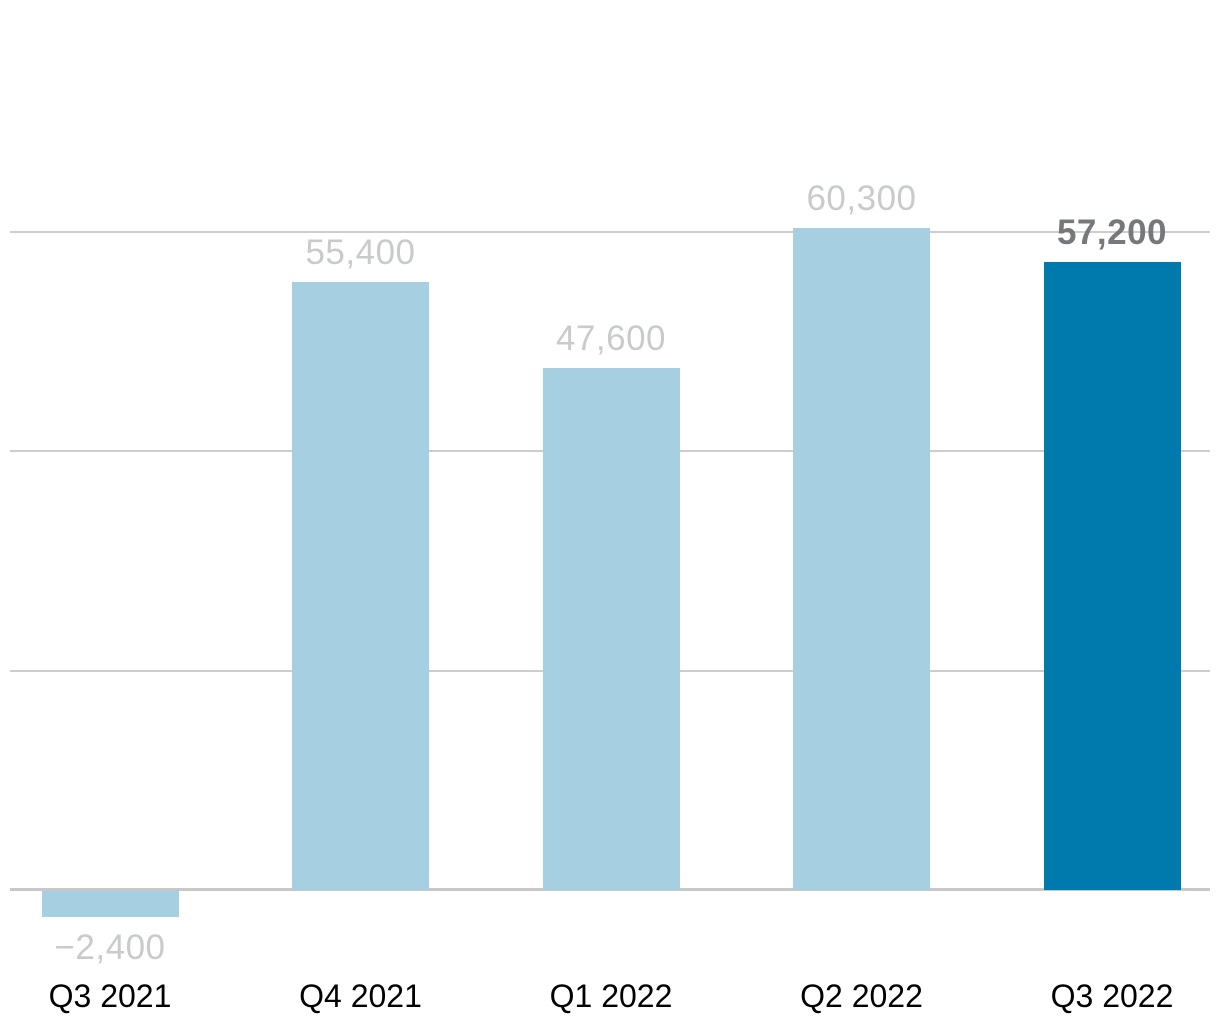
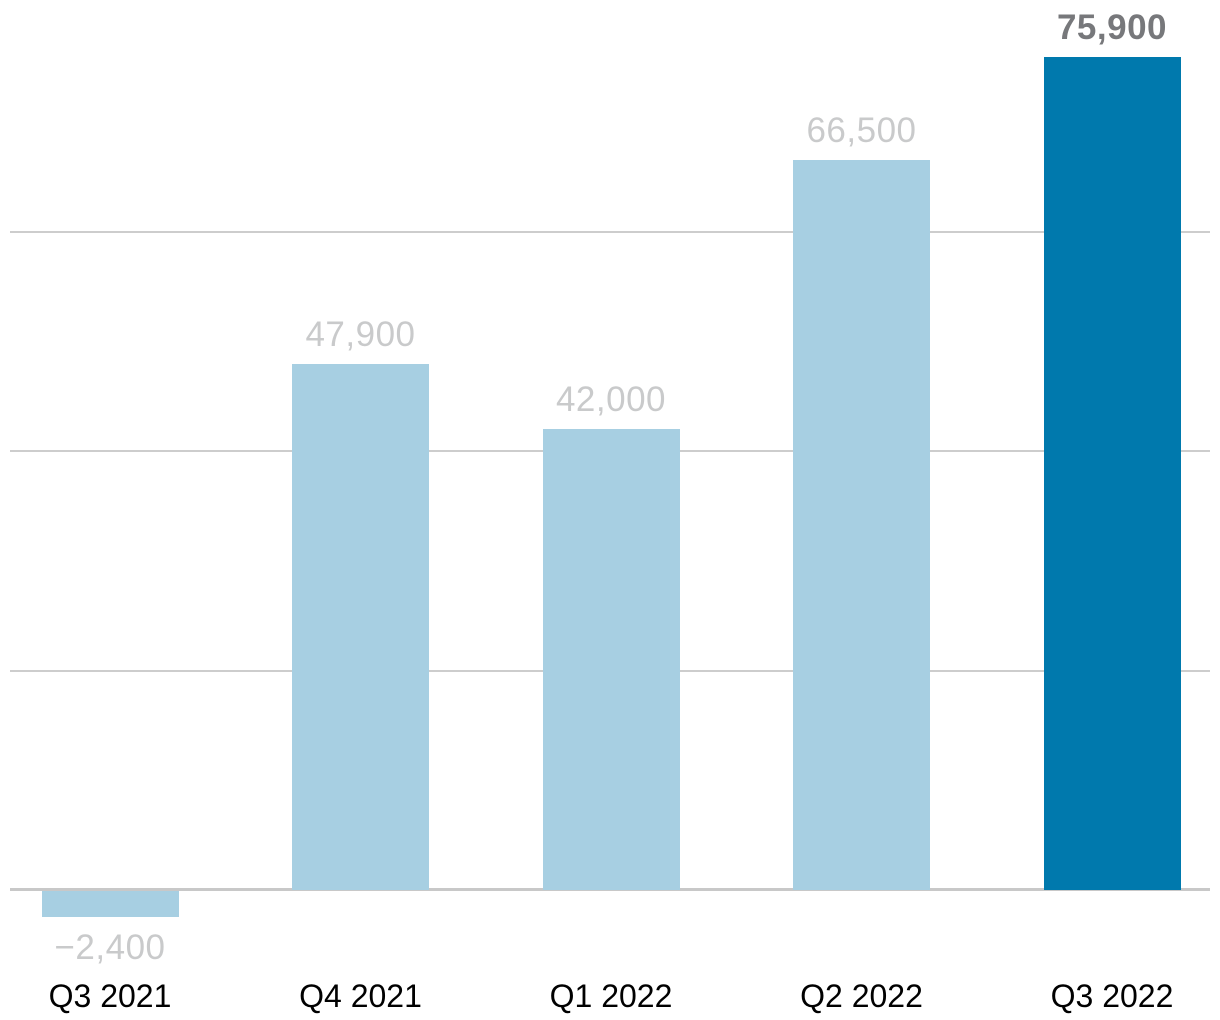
Q4 2021: 55,400 -> 47,900
Q1 2022: 47,600 -> 42,000
Q2 2022: 60,300 -> 66,500
Q3 2022: 57,200 -> 75,900
